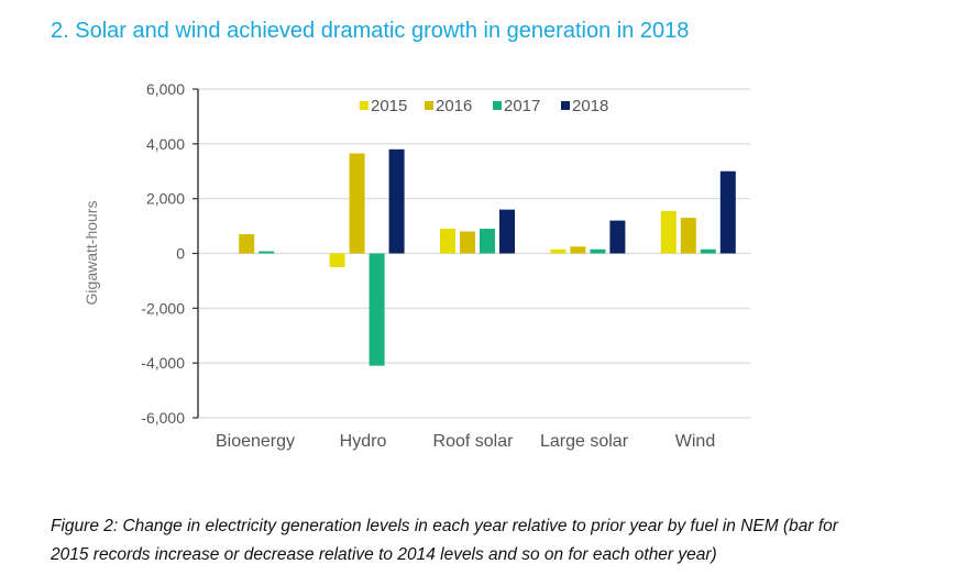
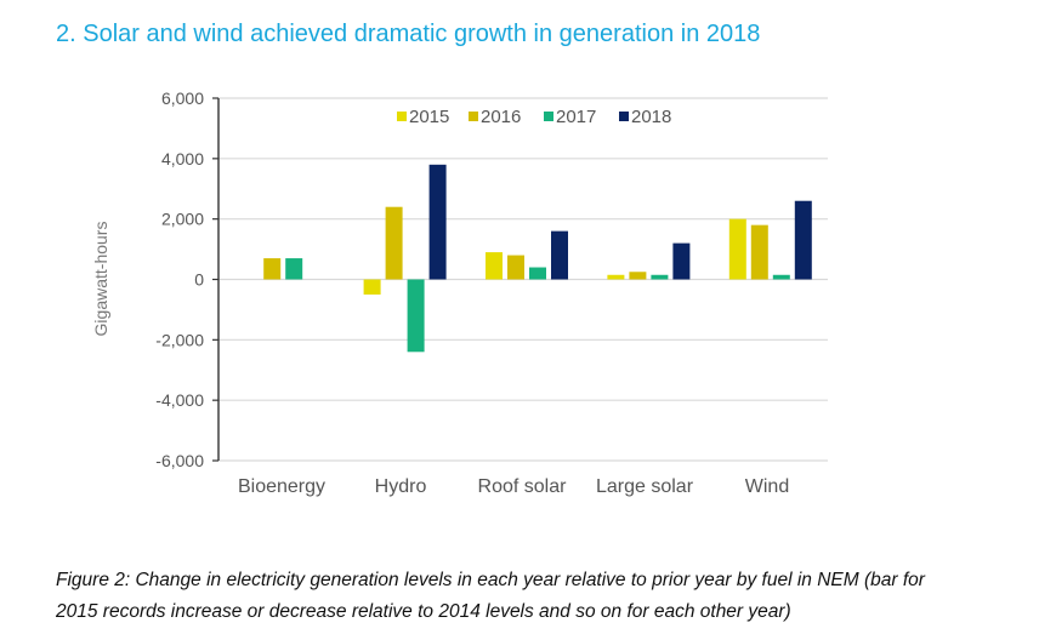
2017/Bioenergy: 100 -> 700
2016/Hydro: 3600 -> 2400
2017/Hydro: -4100 -> -2400
2017/Roof solar: 900 -> 400
2015/Wind: 1600 -> 2000
2016/Wind: 1300 -> 1800
2018/Wind: 3000 -> 2600
